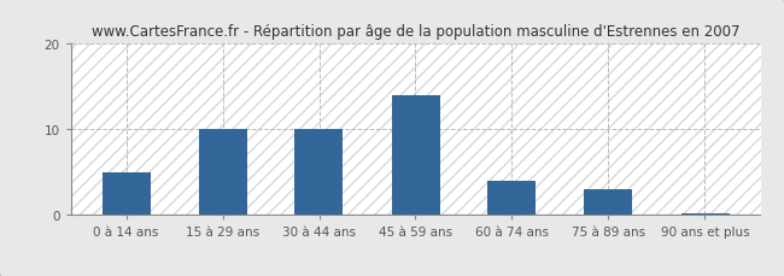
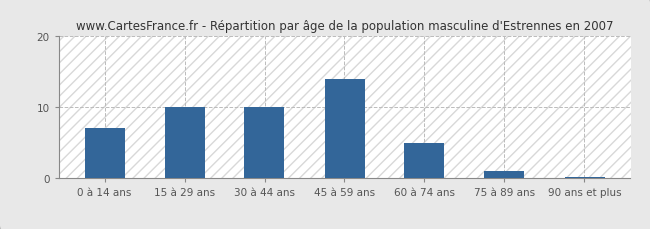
0 à 14 ans: 5.0 -> 7.0
60 à 74 ans: 4.0 -> 5.0
75 à 89 ans: 3.0 -> 1.0
